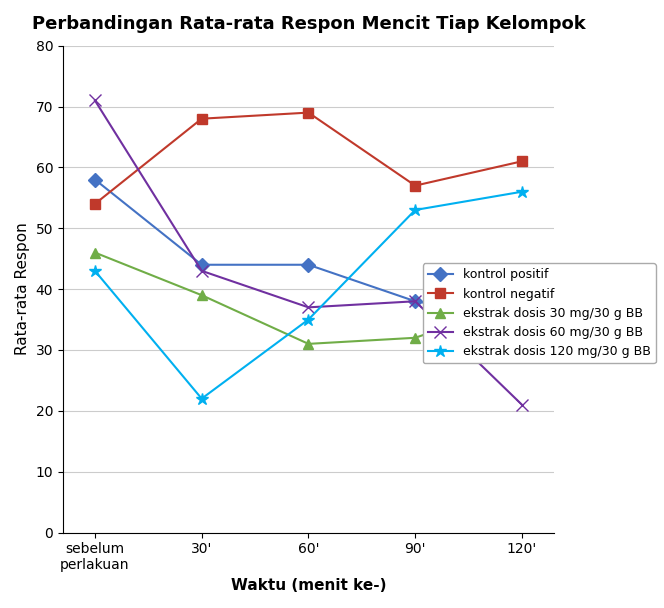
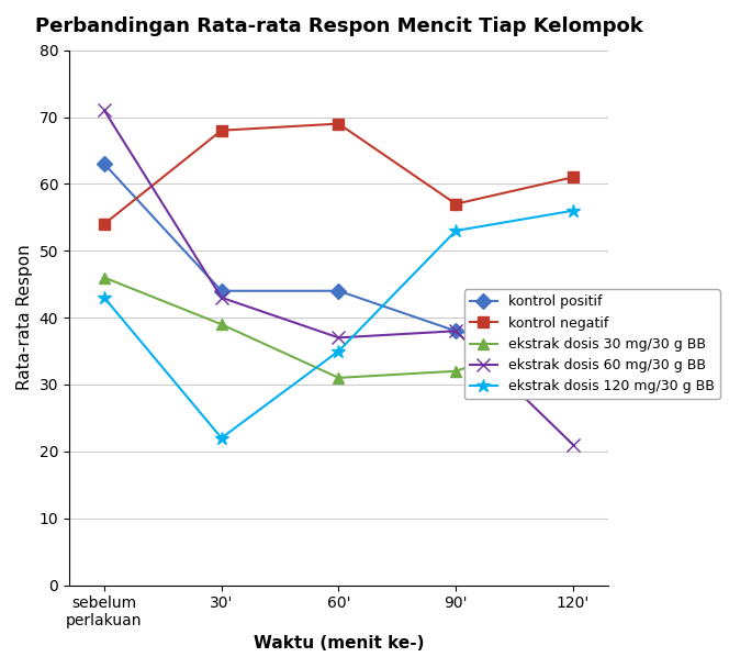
kontrol positif/sebelum perlakuan: 58 -> 63
